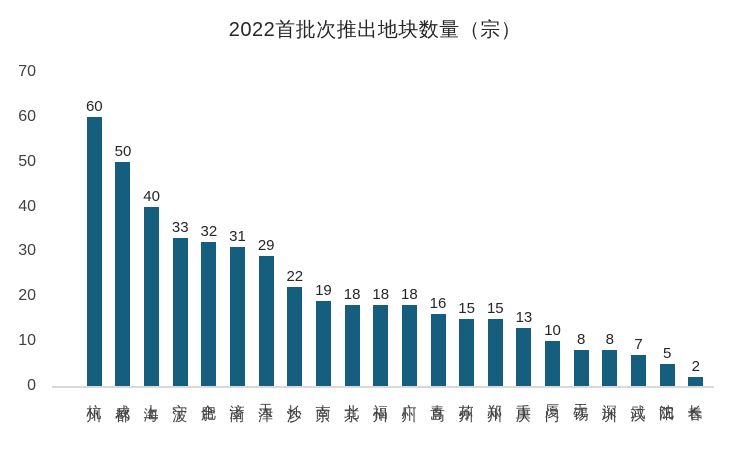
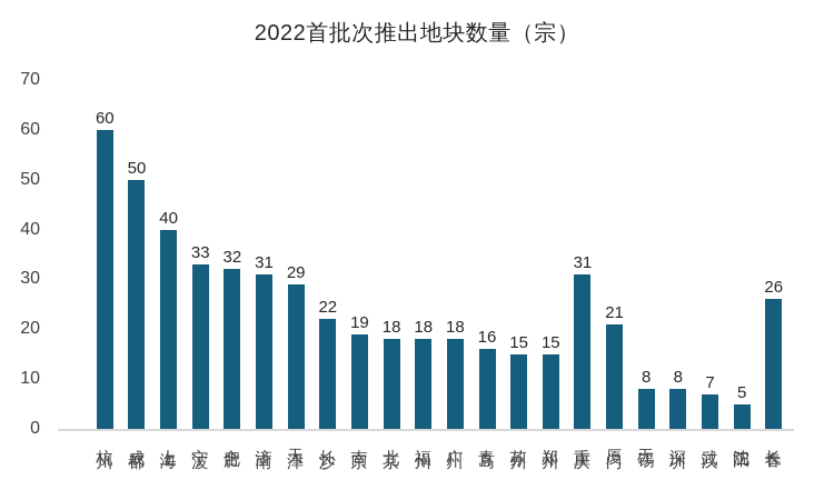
重庆: 13 -> 31
厦门: 10 -> 21
长春: 2 -> 26
